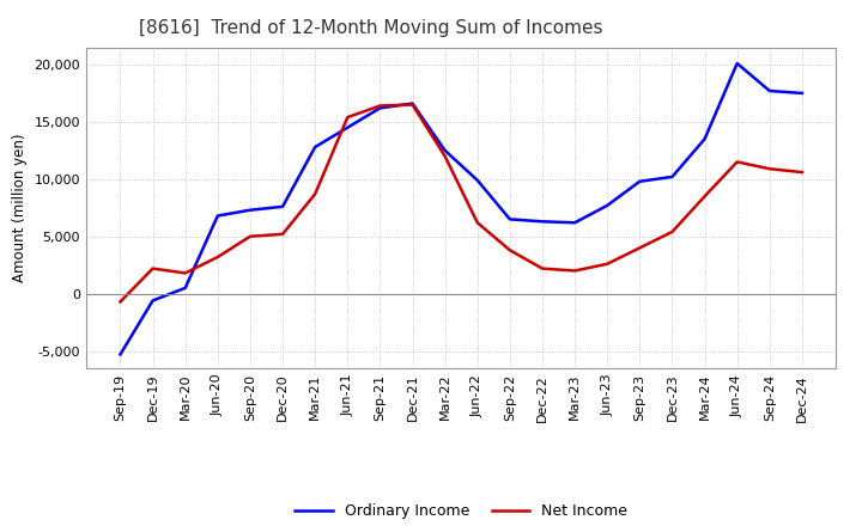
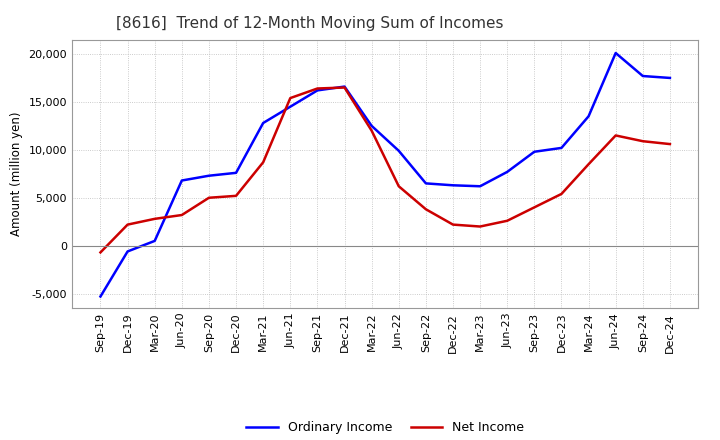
Net Income/Mar-20: 1,800 -> 2,800
